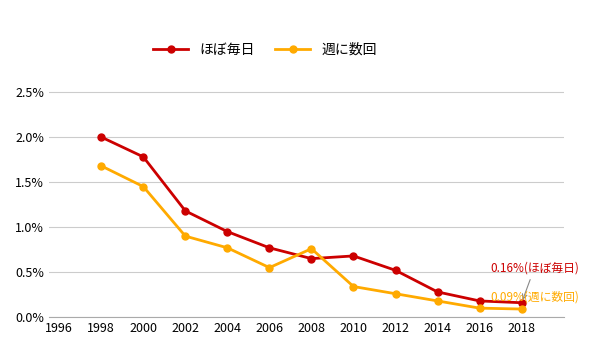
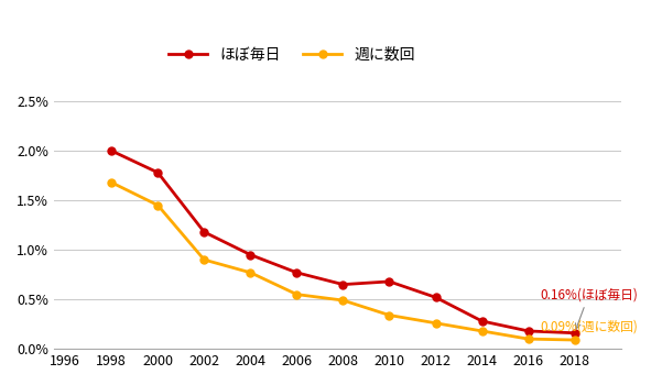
週に数回/2008: 0.76% -> 0.49%
